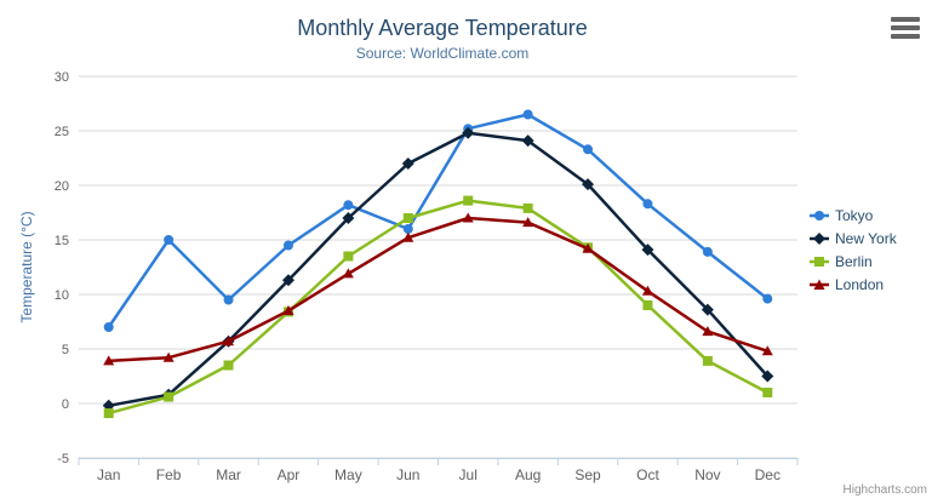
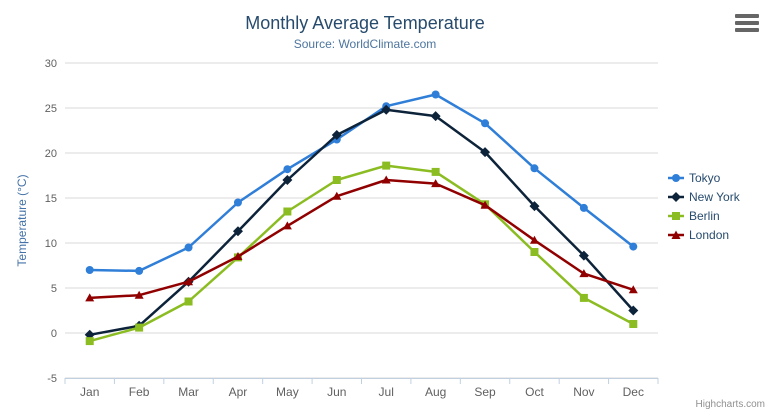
Tokyo/Feb: 15 -> 7
Tokyo/Jun: 16 -> 22
